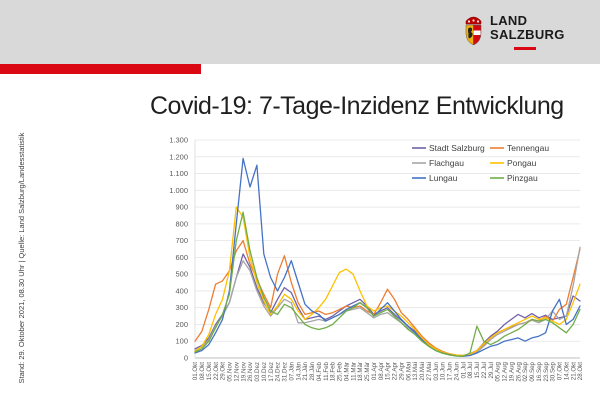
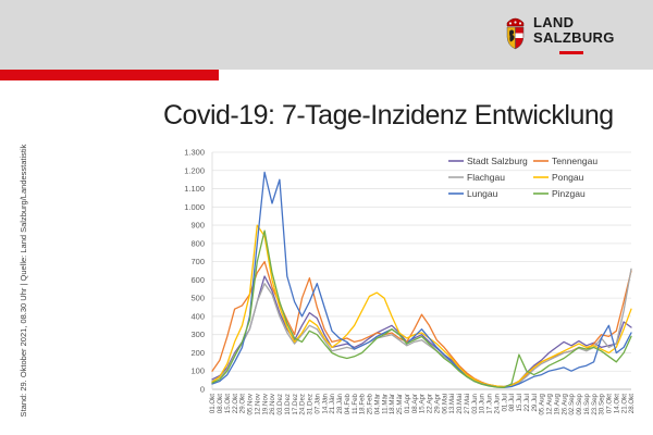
Flachgau/14.Jän: 210 -> 270
Tennengau/30.Sep: 220 -> 300
